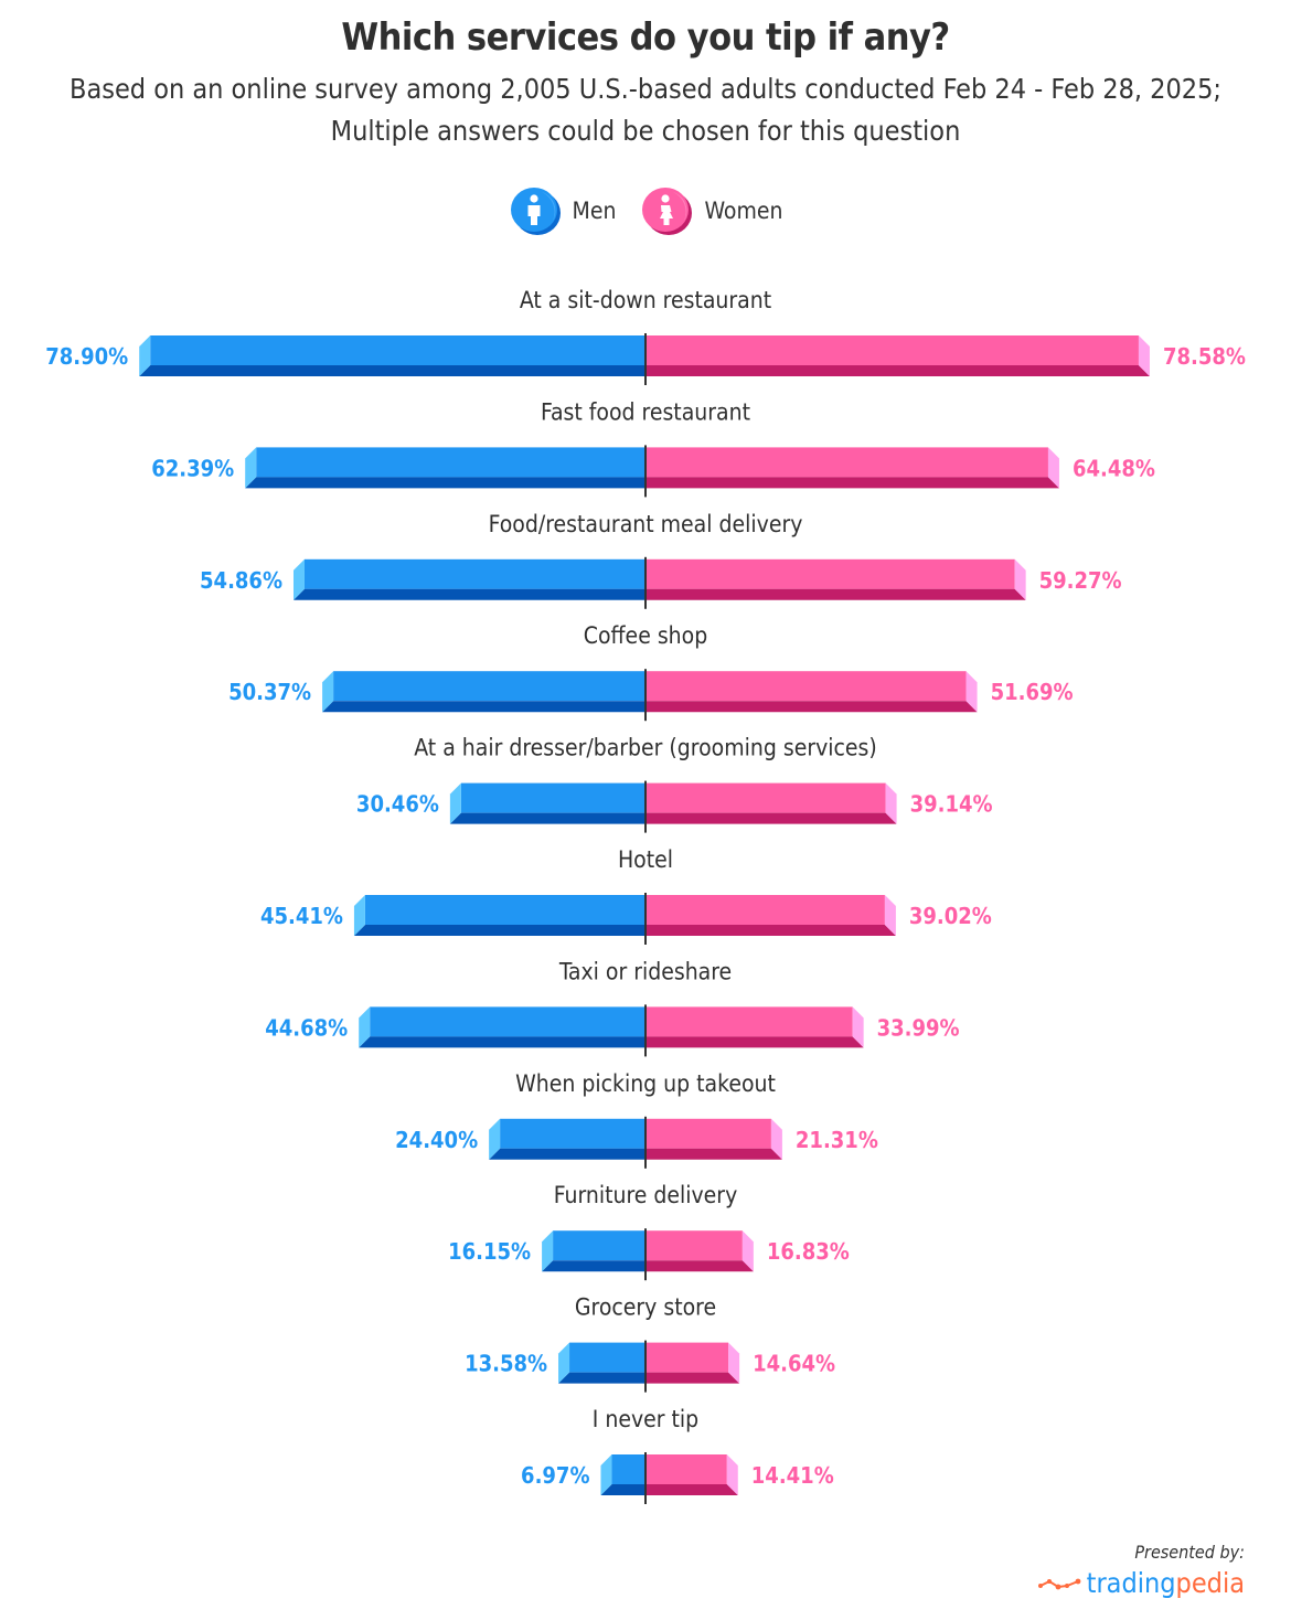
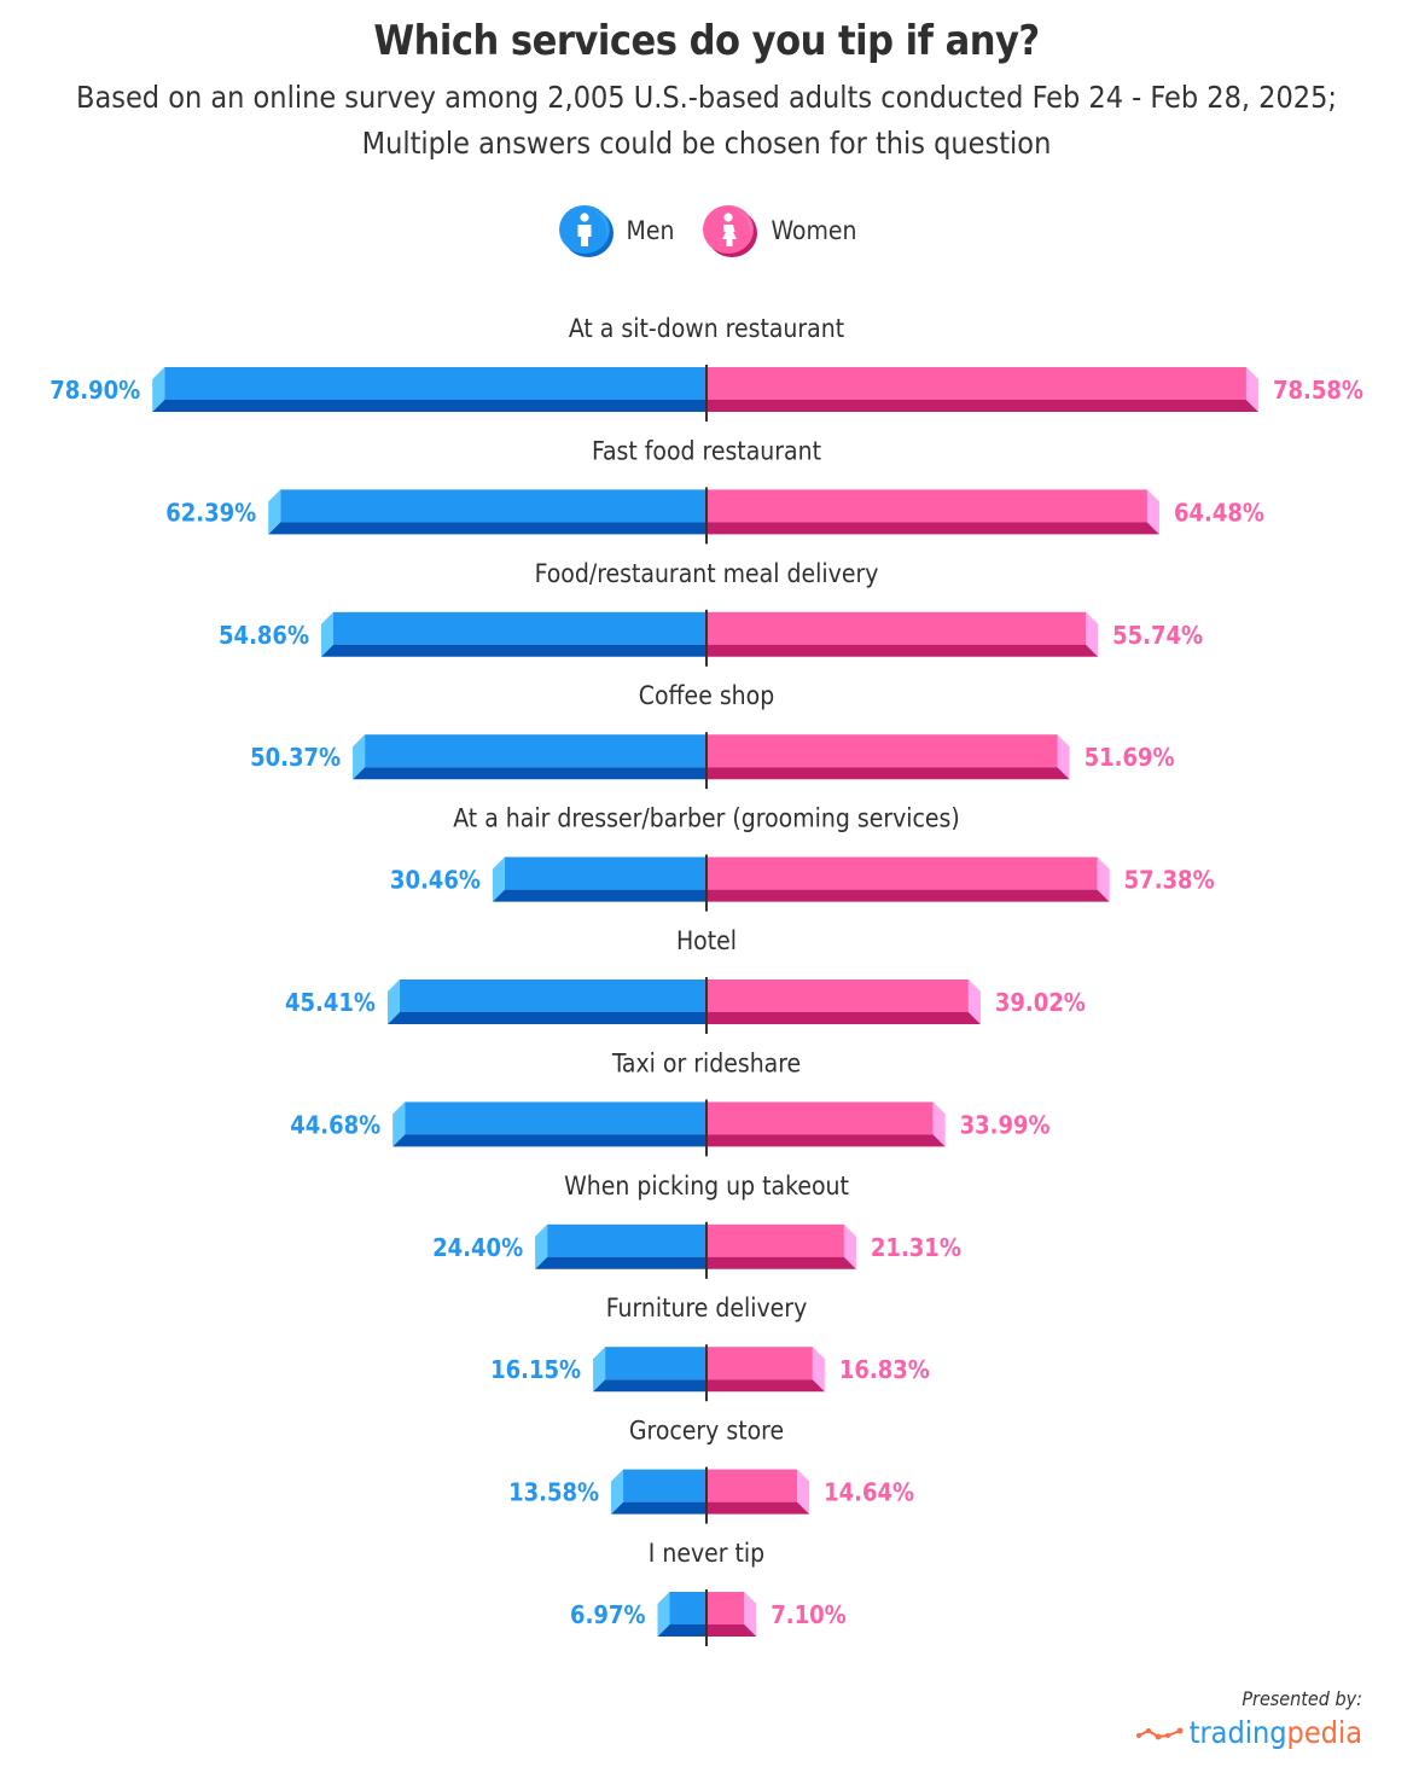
Women/Food/restaurant meal delivery: 59.27% -> 55.74%
Women/At a hair dresser/barber (grooming services): 39.14% -> 57.38%
Women/I never tip: 14.41% -> 7.10%
